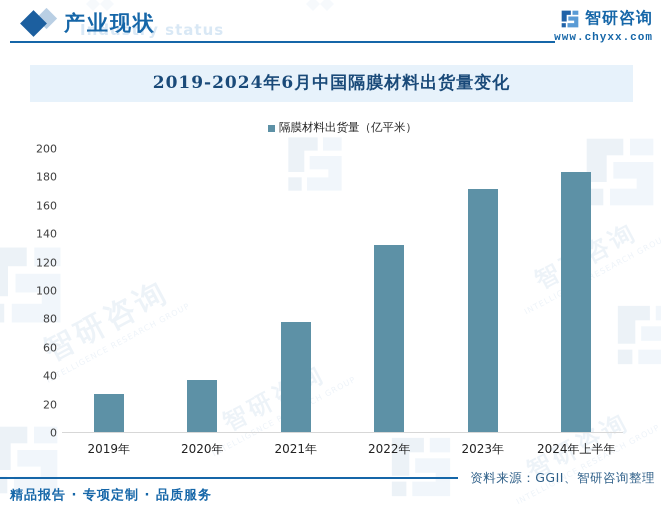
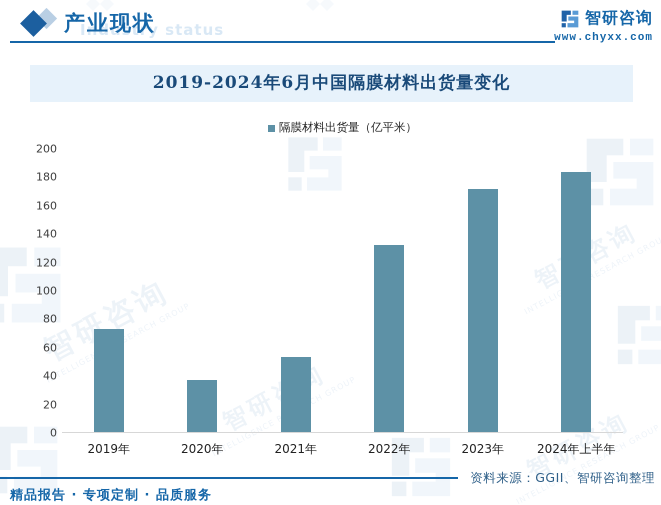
2019年: 27 -> 73
2021年: 78 -> 53
